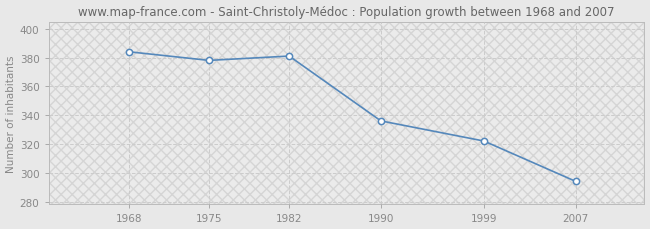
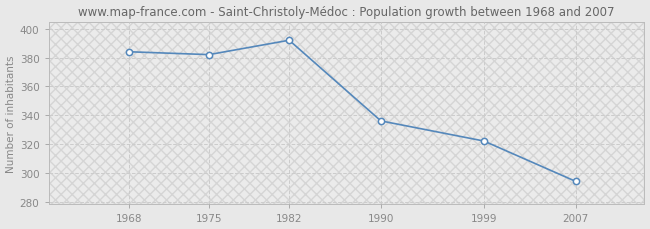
1975: 378 -> 382
1982: 381 -> 392
